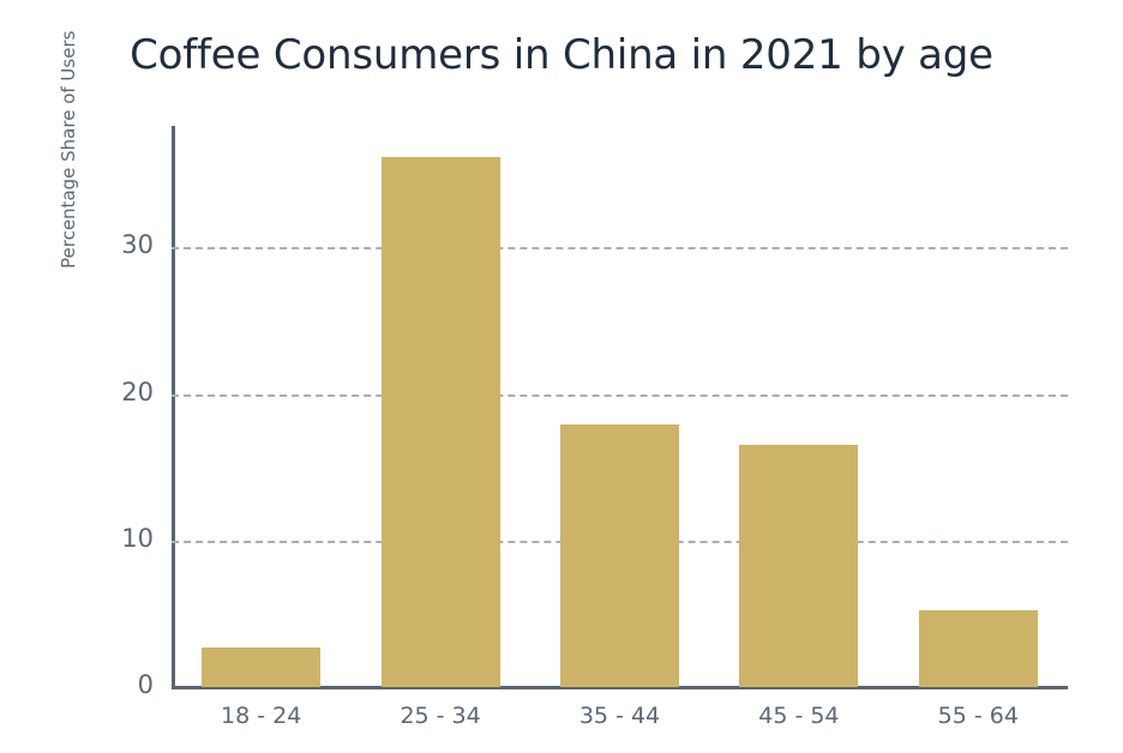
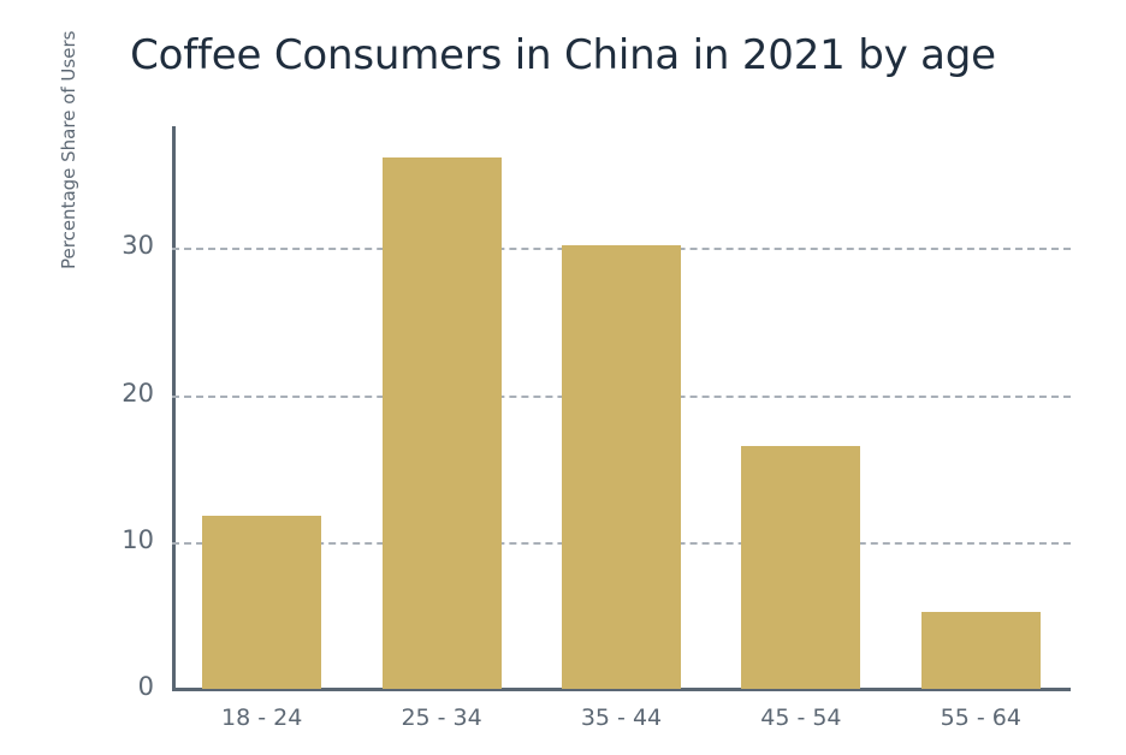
18 - 24: 2.7 -> 11.8
35 - 44: 17.9 -> 30.2
